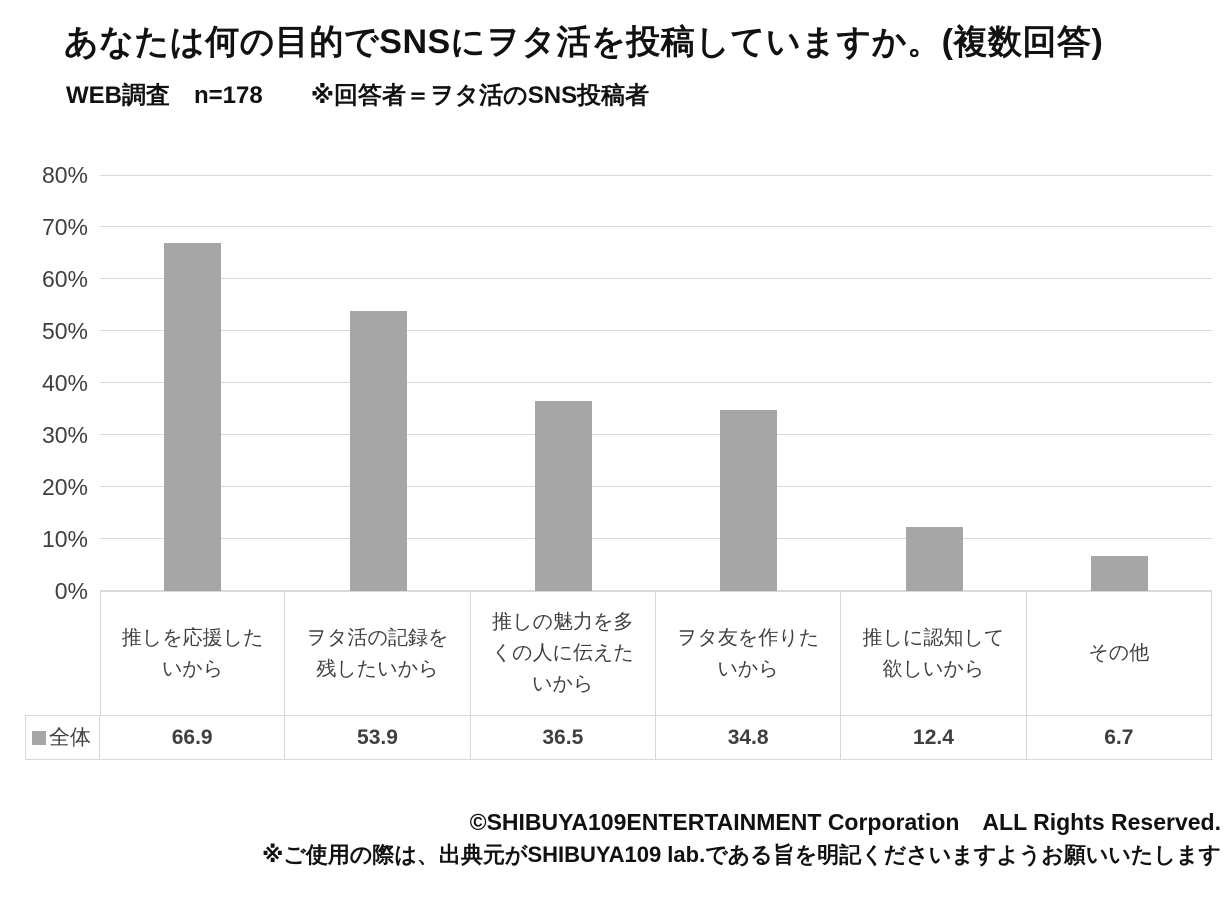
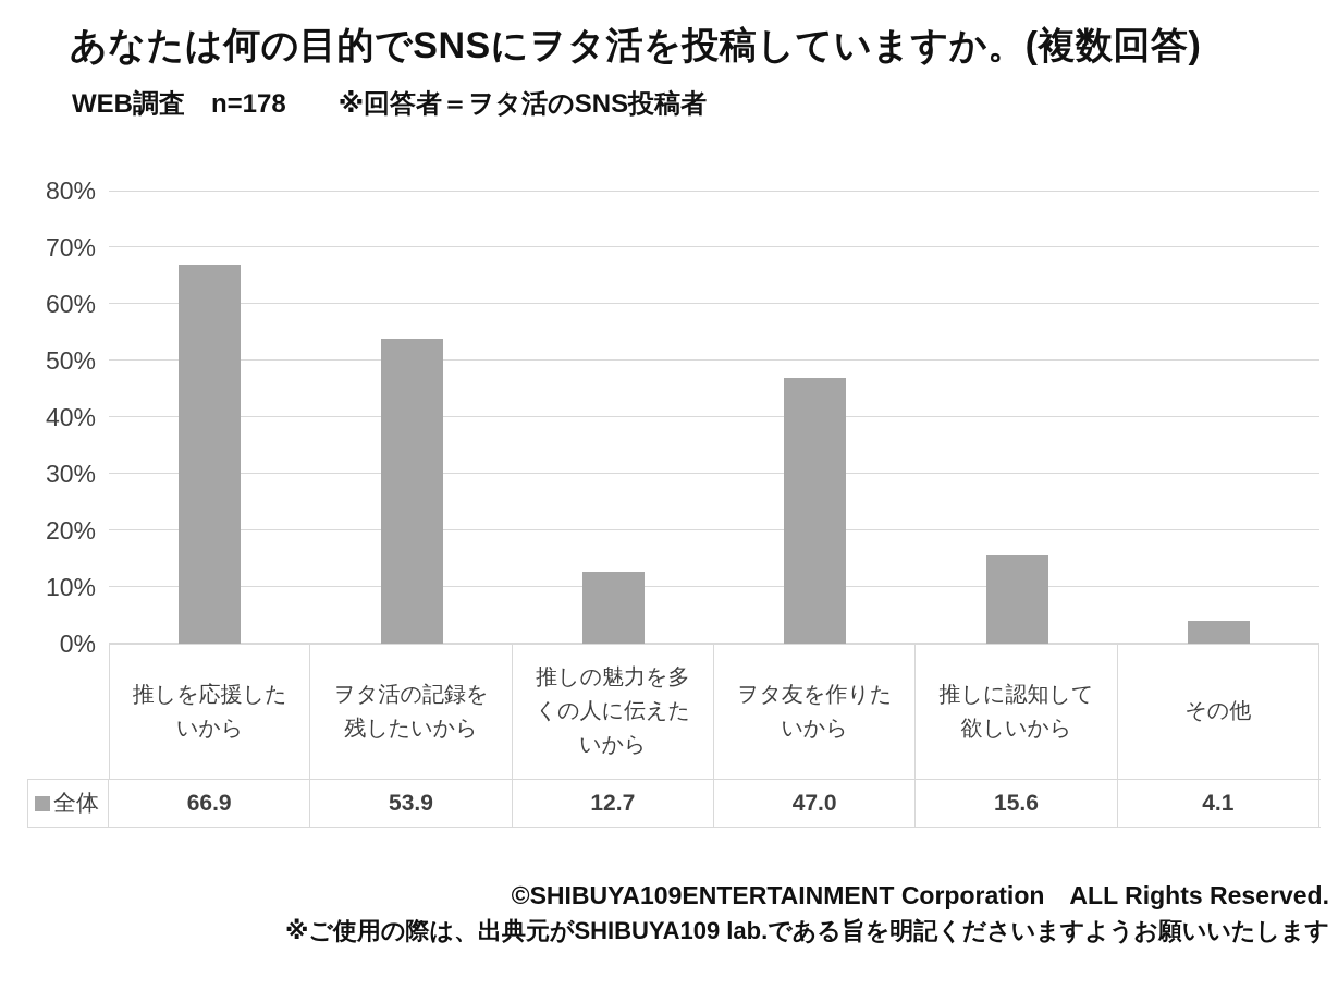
推しの魅力を多くの人に伝えたいから: 36.5 -> 12.7
ヲタ友を作りたいから: 34.8 -> 47.0
推しに認知して欲しいから: 12.4 -> 15.6
その他: 6.7 -> 4.1
